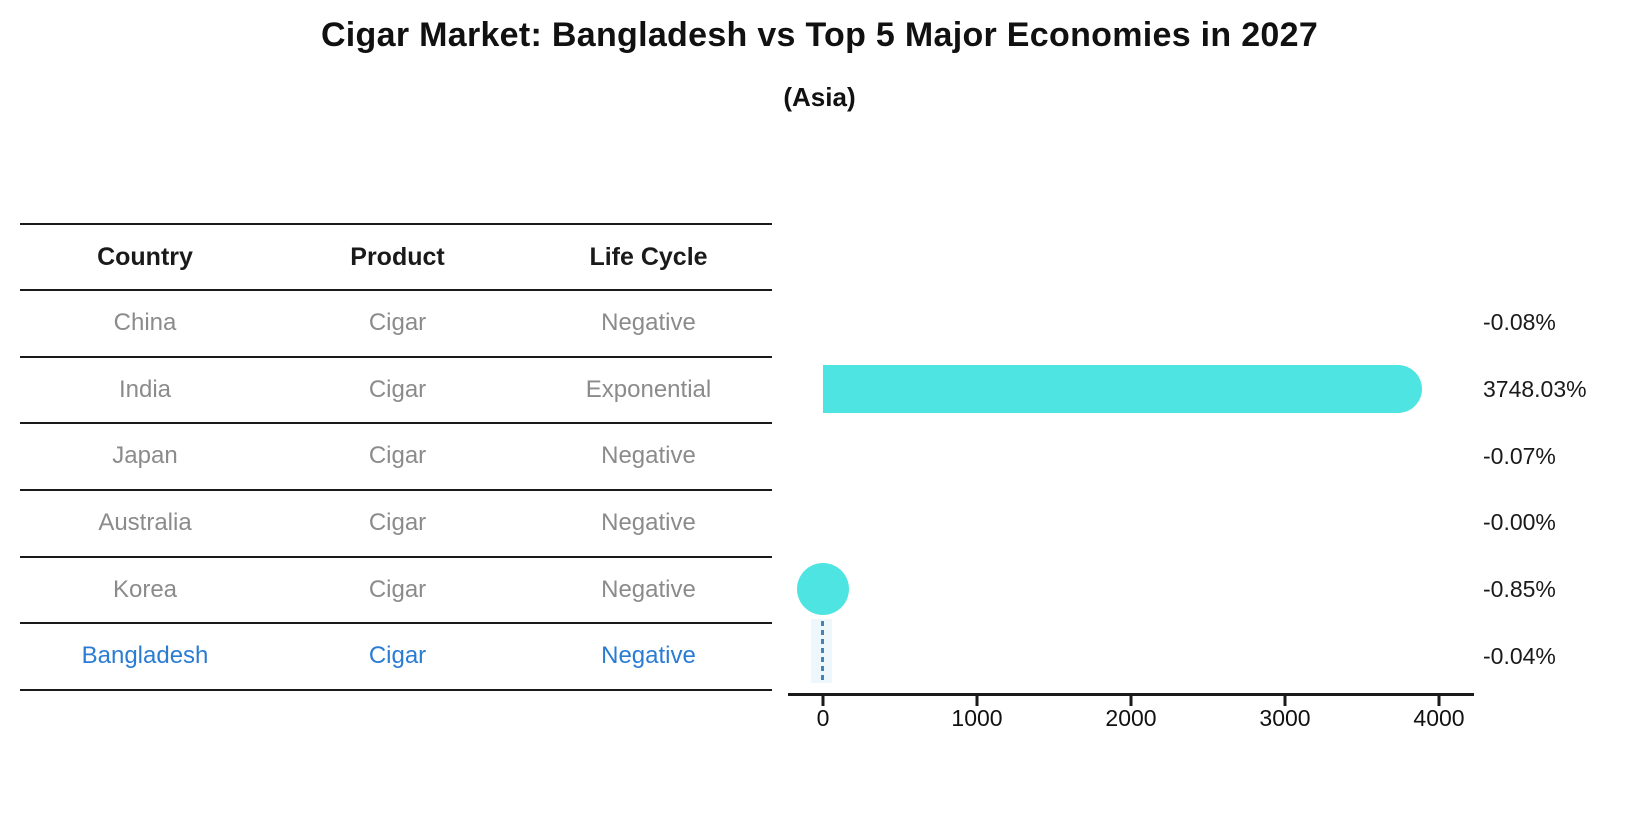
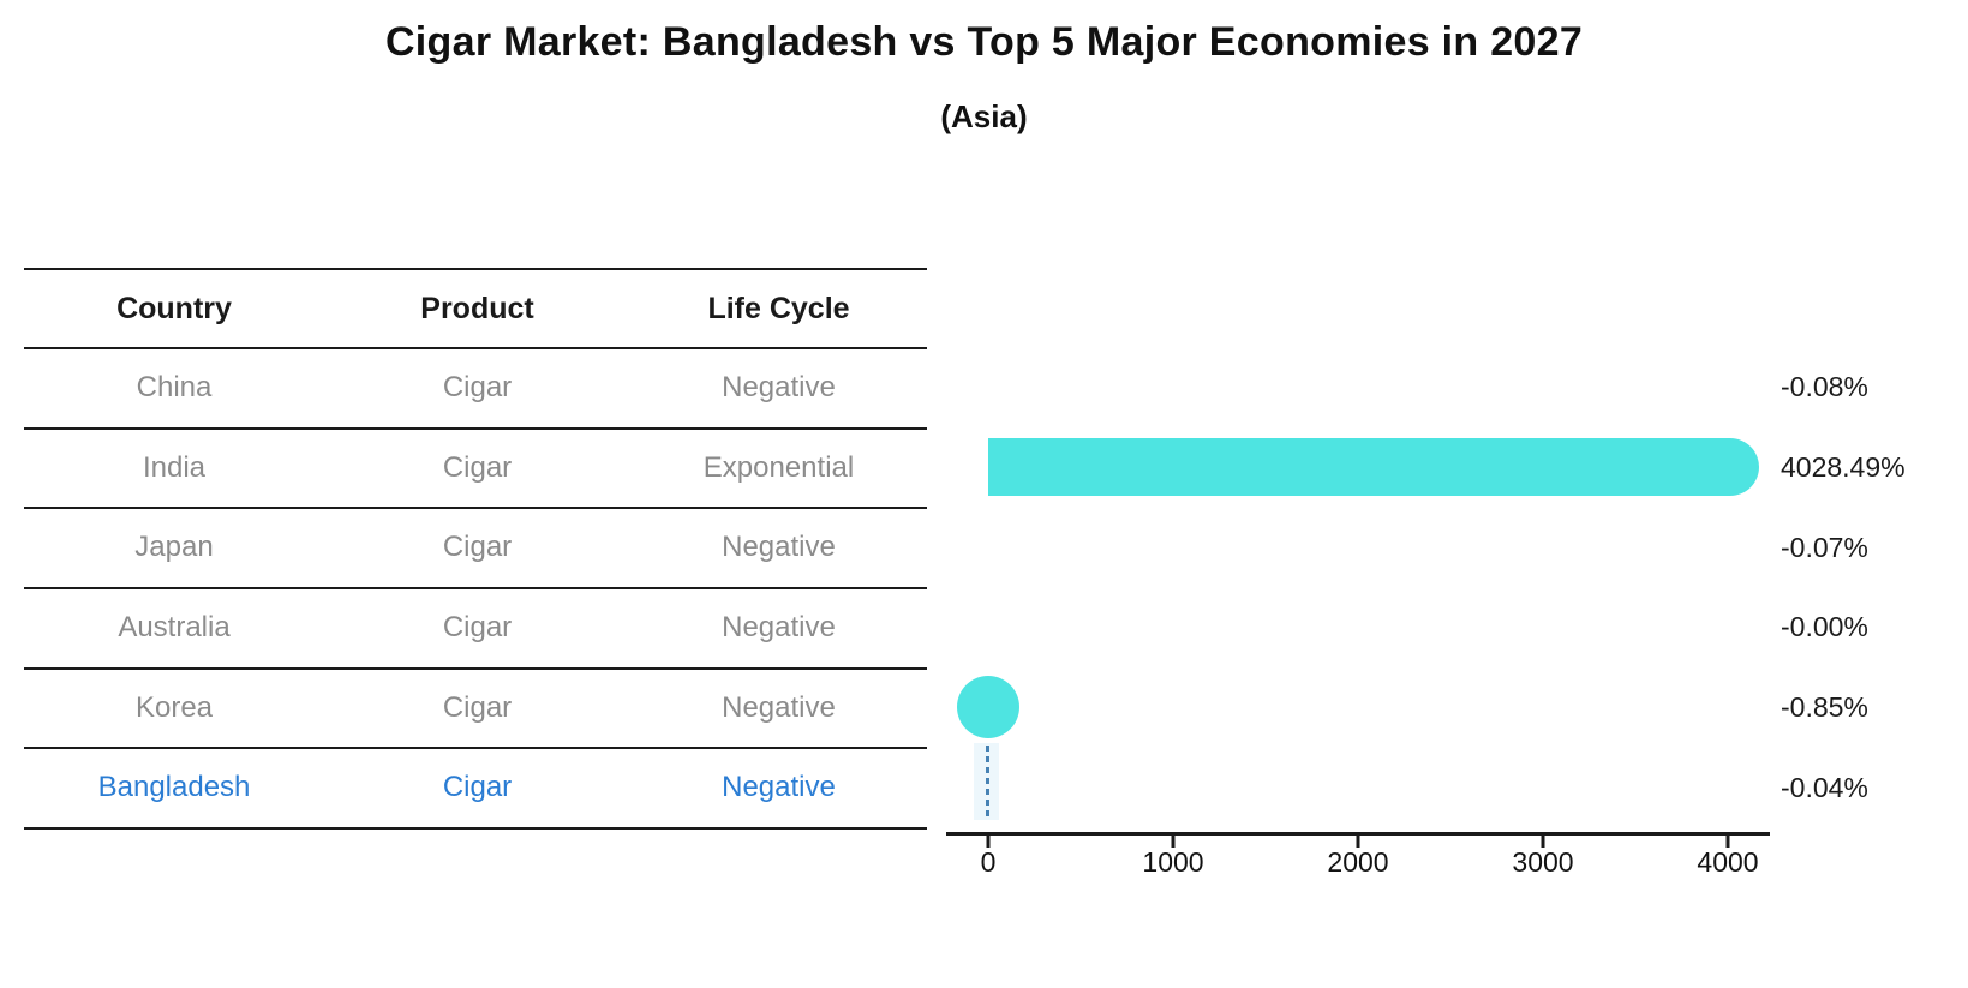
India: 3748.03% -> 4028.49%
